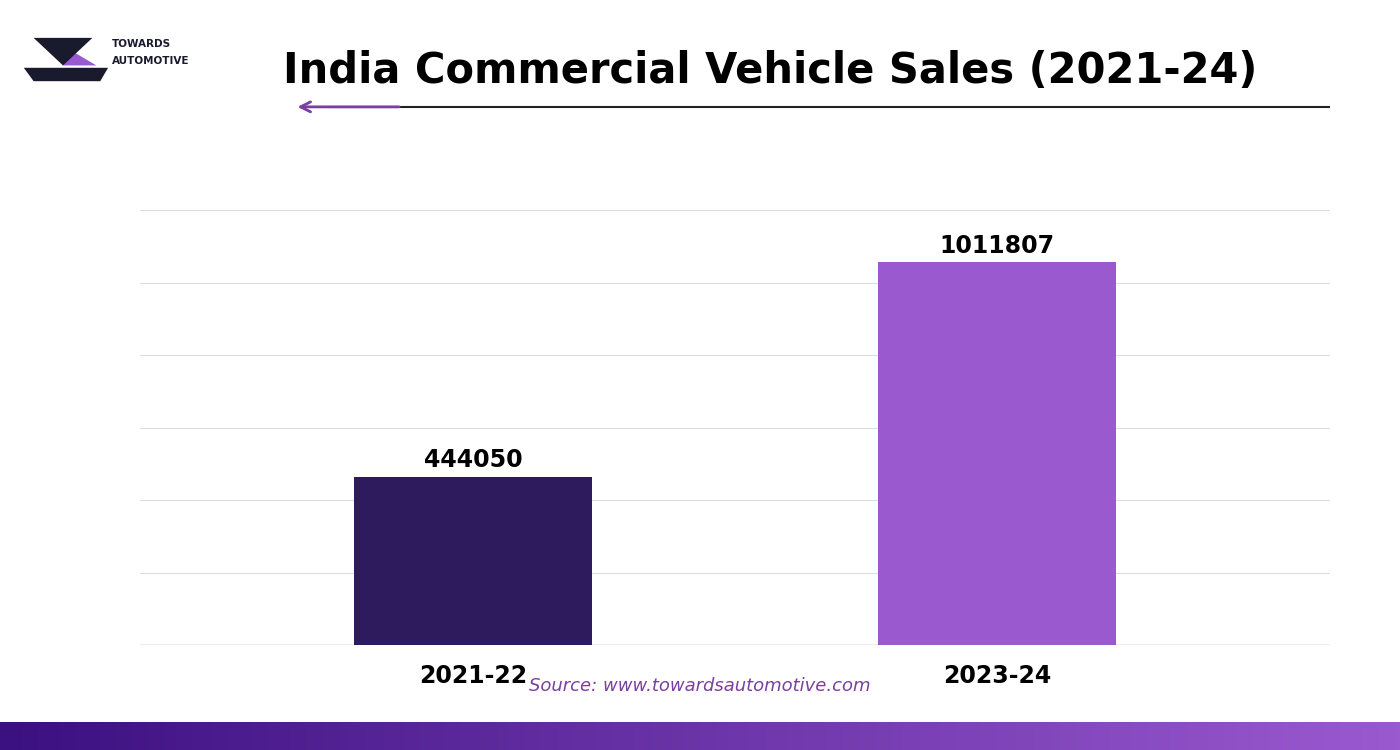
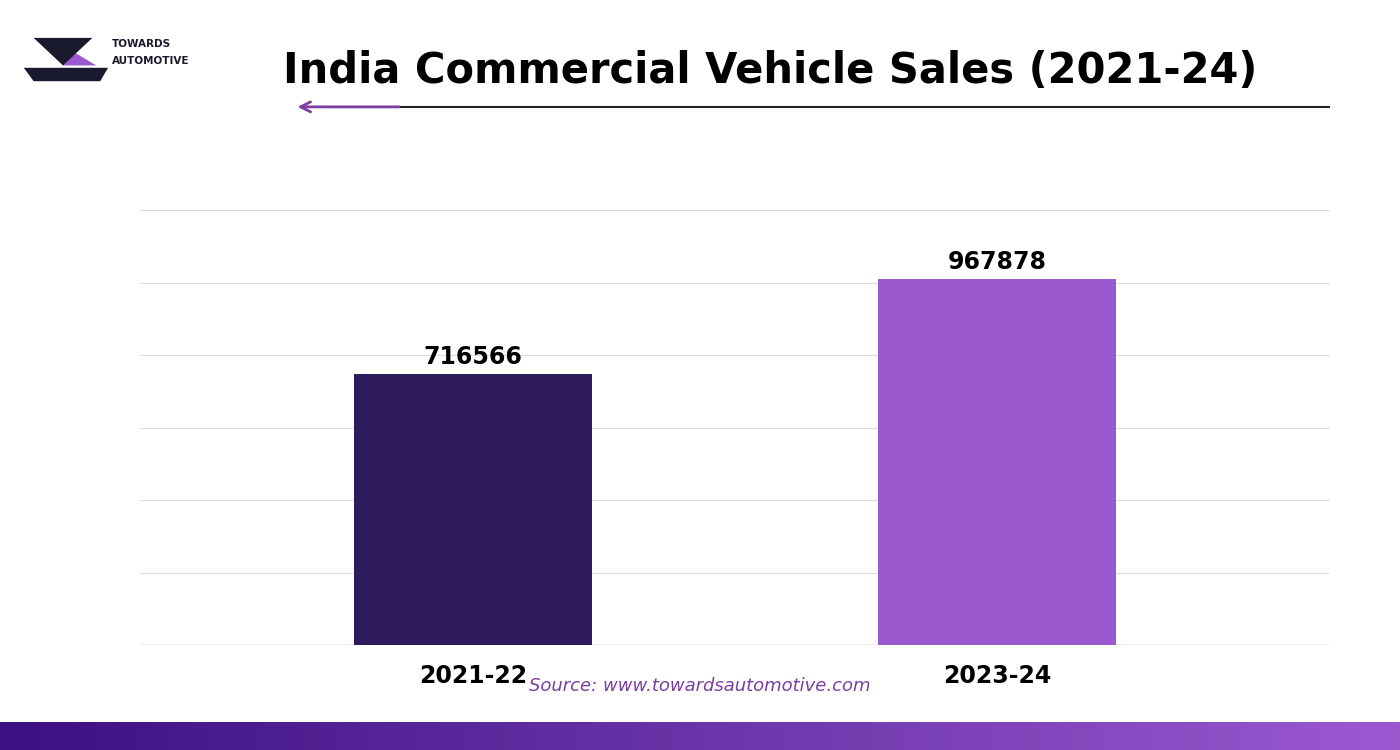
2021-22: 444050 -> 716566
2023-24: 1011807 -> 967878
